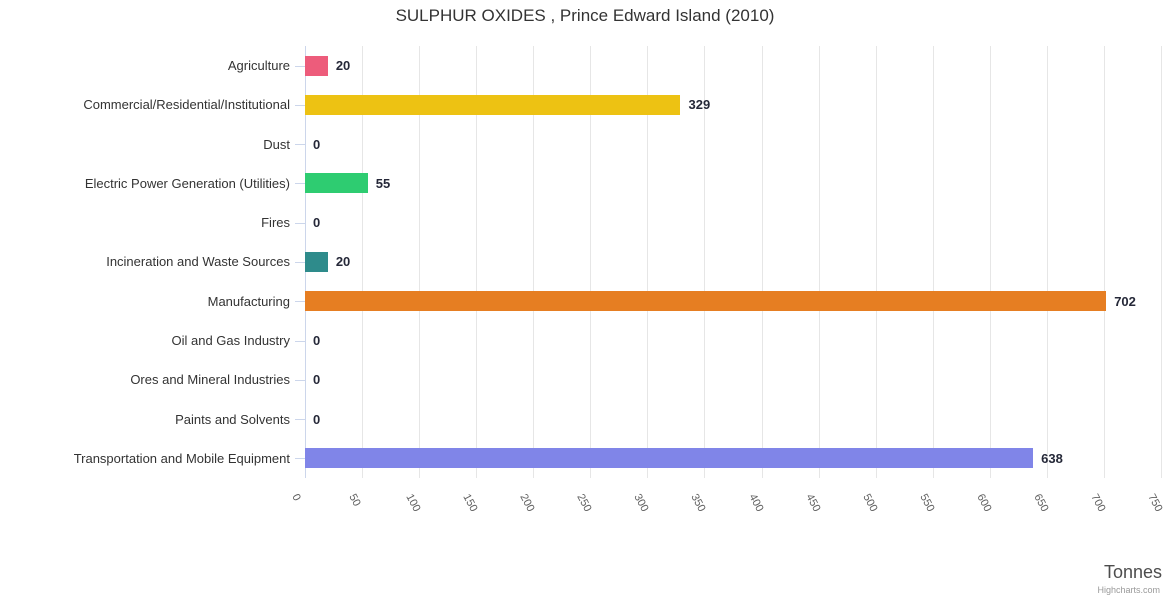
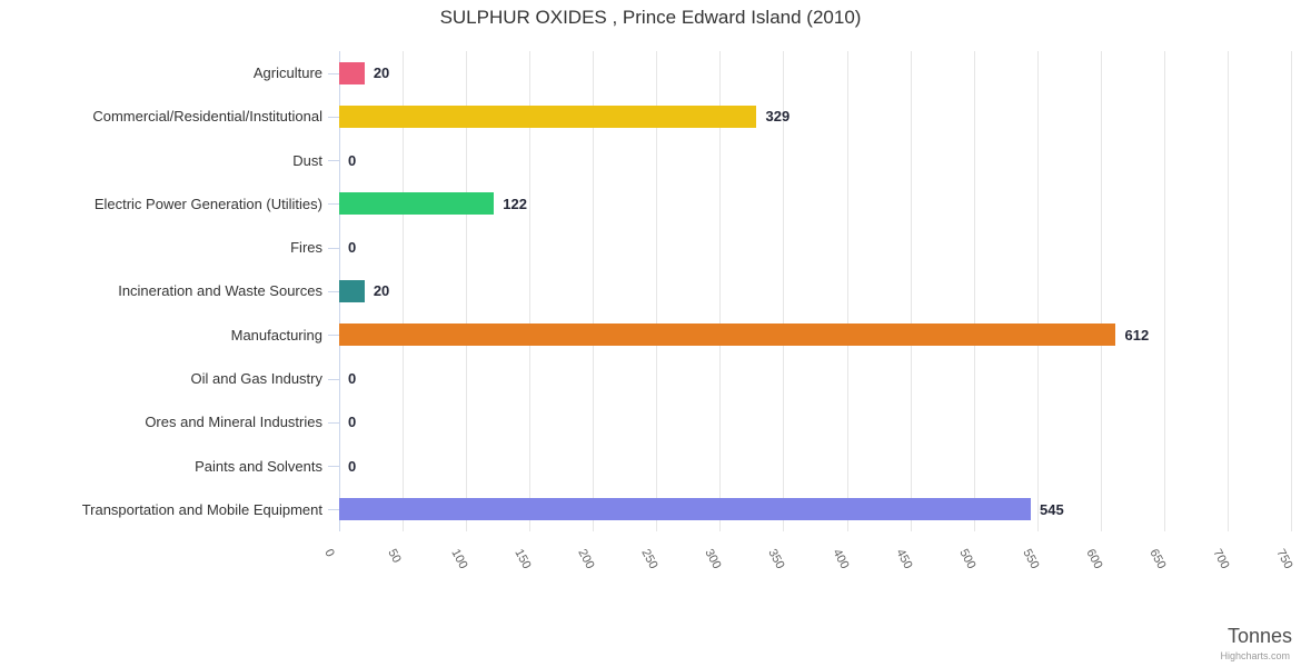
Electric Power Generation (Utilities): 55 -> 122
Manufacturing: 702 -> 612
Transportation and Mobile Equipment: 638 -> 545
